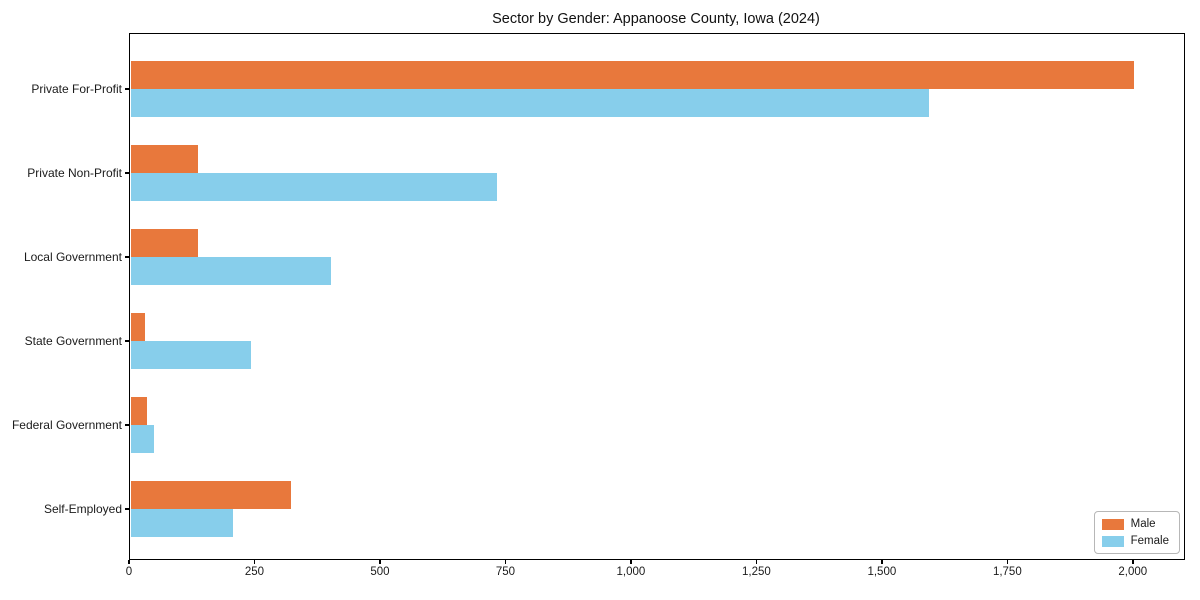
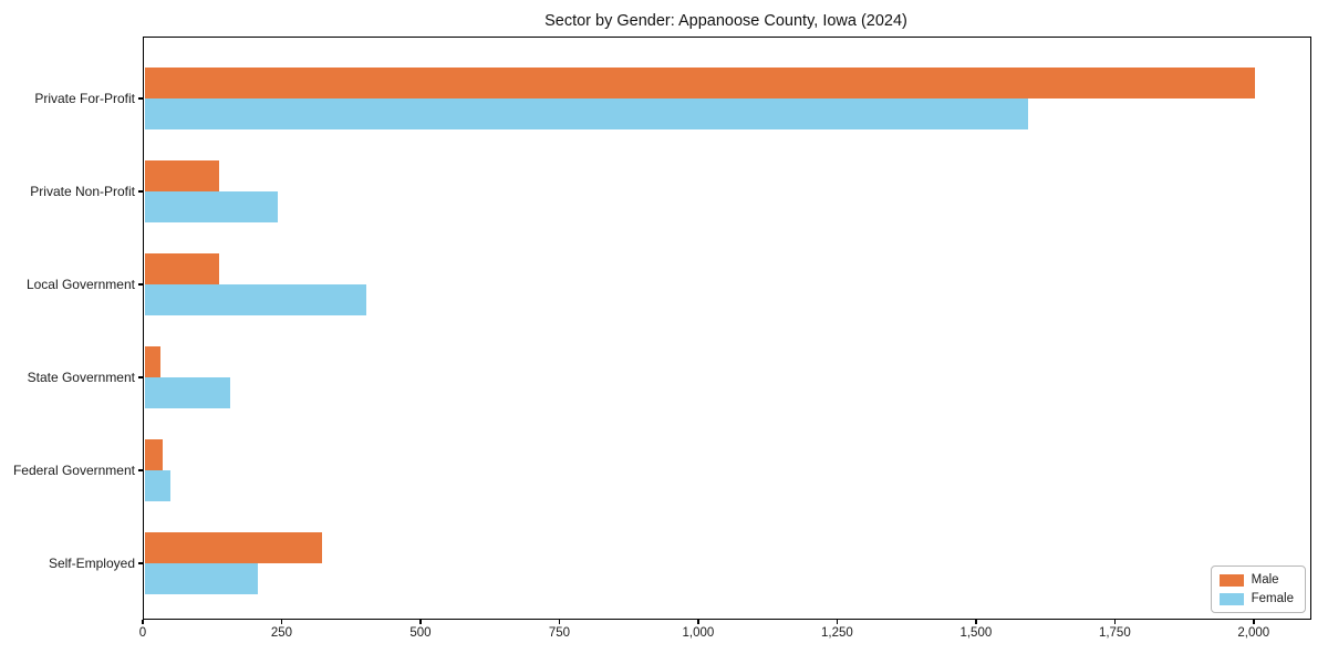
Female/Private Non-Profit: 730 -> 240
Female/State Government: 240 -> 160
